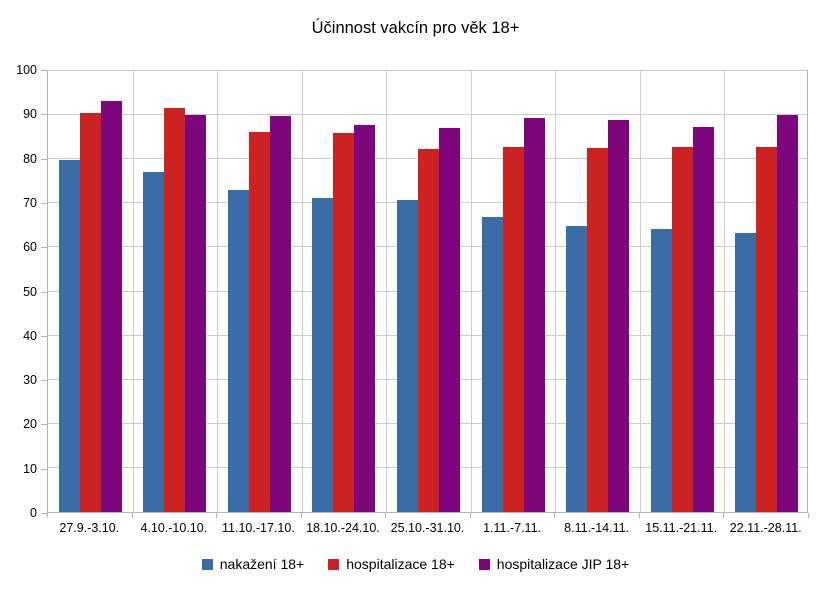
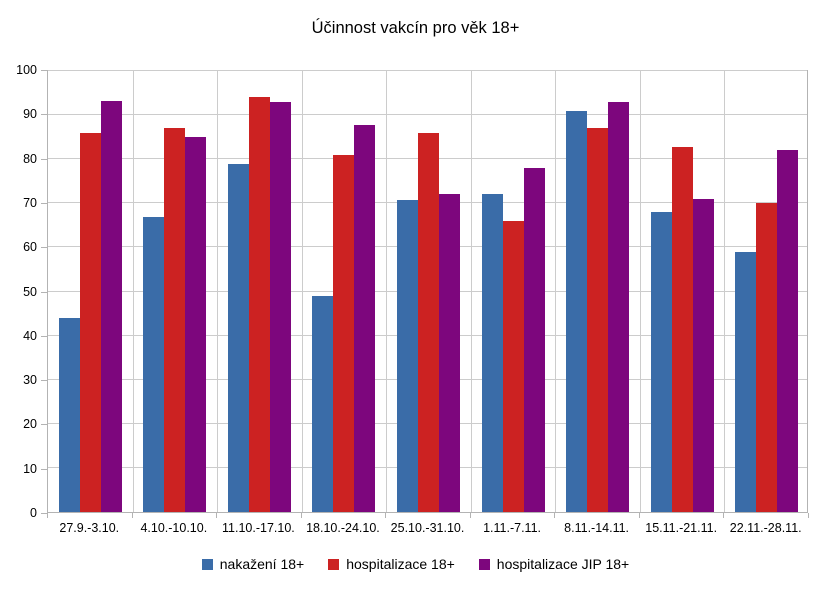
nakažení 18+/27.9.-3.10.: 80 -> 44
hospitalizace 18+/27.9.-3.10.: 90 -> 86
nakažení 18+/4.10.-10.10.: 77 -> 67
hospitalizace 18+/4.10.-10.10.: 92 -> 87
hospitalizace JIP 18+/4.10.-10.10.: 90 -> 85
nakažení 18+/11.10.-17.10.: 73 -> 79
hospitalizace 18+/11.10.-17.10.: 86 -> 94
hospitalizace JIP 18+/11.10.-17.10.: 90 -> 93
nakažení 18+/18.10.-24.10.: 71 -> 49
hospitalizace 18+/18.10.-24.10.: 86 -> 81
hospitalizace 18+/25.10.-31.10.: 82 -> 86
hospitalizace JIP 18+/25.10.-31.10.: 87 -> 72
nakažení 18+/1.11.-7.11.: 67 -> 72
hospitalizace 18+/1.11.-7.11.: 83 -> 66
hospitalizace JIP 18+/1.11.-7.11.: 89 -> 78
nakažení 18+/8.11.-14.11.: 65 -> 91
hospitalizace 18+/8.11.-14.11.: 83 -> 87
hospitalizace JIP 18+/8.11.-14.11.: 89 -> 93
nakažení 18+/15.11.-21.11.: 64 -> 68
hospitalizace JIP 18+/15.11.-21.11.: 87 -> 71
nakažení 18+/22.11.-28.11.: 63 -> 59
hospitalizace 18+/22.11.-28.11.: 83 -> 70
hospitalizace JIP 18+/22.11.-28.11.: 90 -> 82
